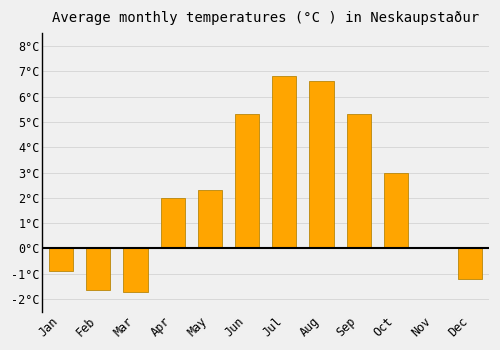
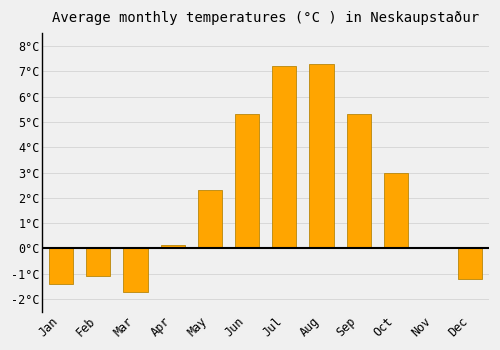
Jan: -0.90°C -> -1.40°C
Feb: -1.65°C -> -1.10°C
Apr: 2.00°C -> 0.15°C
Jul: 6.80°C -> 7.20°C
Aug: 6.60°C -> 7.30°C
